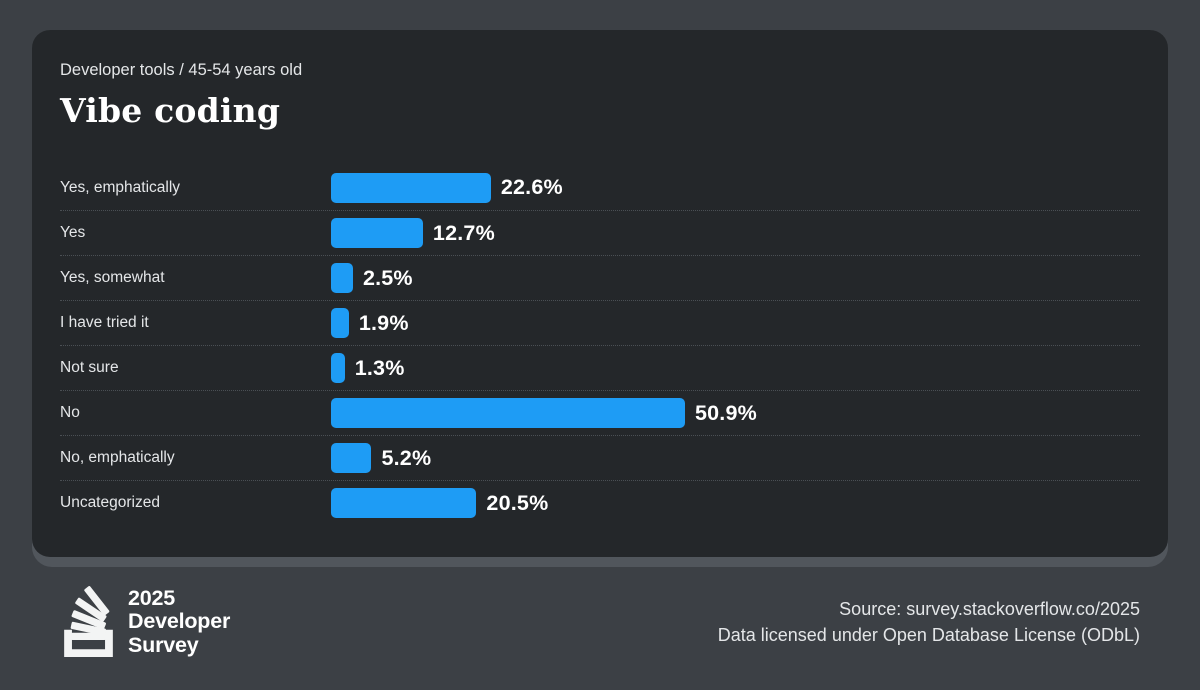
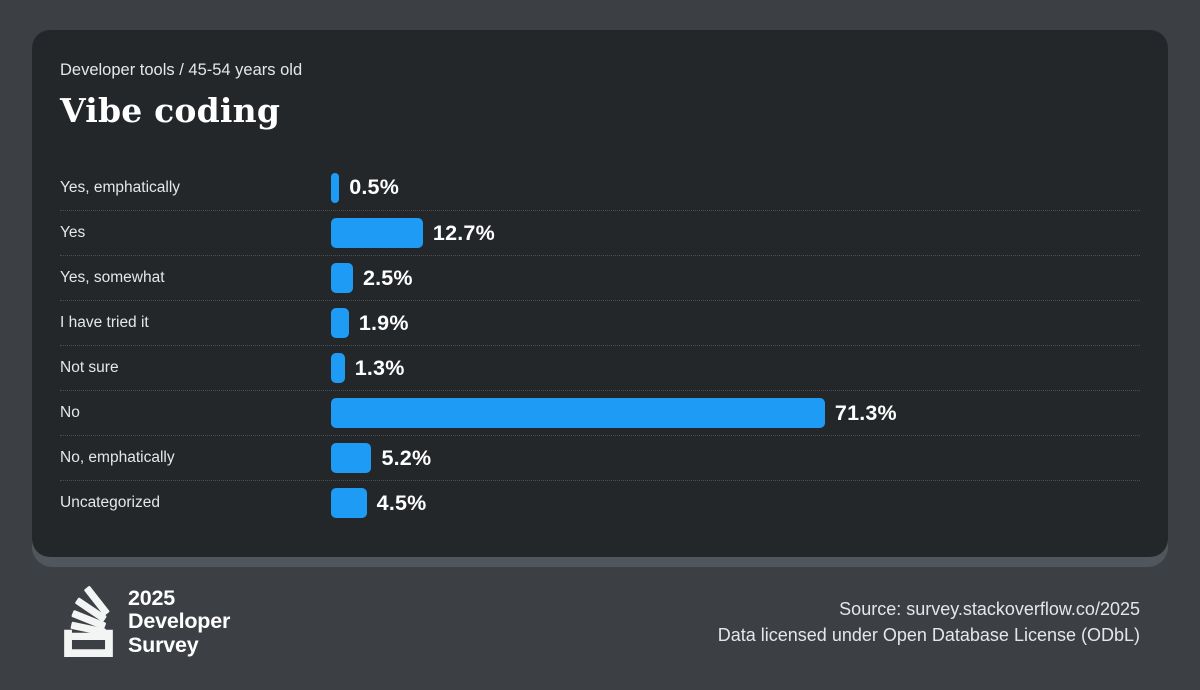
Yes, emphatically: 22.6% -> 0.5%
No: 50.9% -> 71.3%
Uncategorized: 20.5% -> 4.5%
